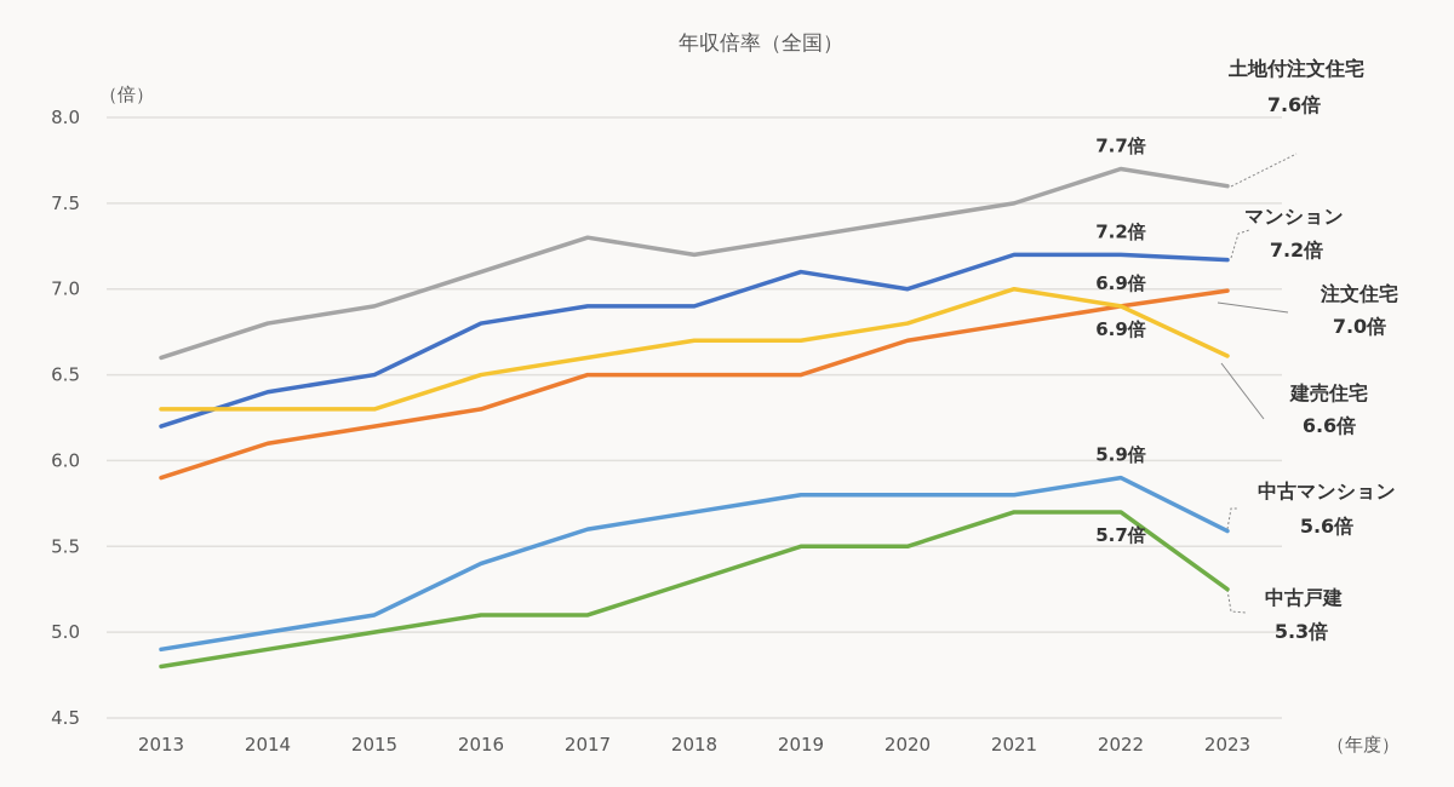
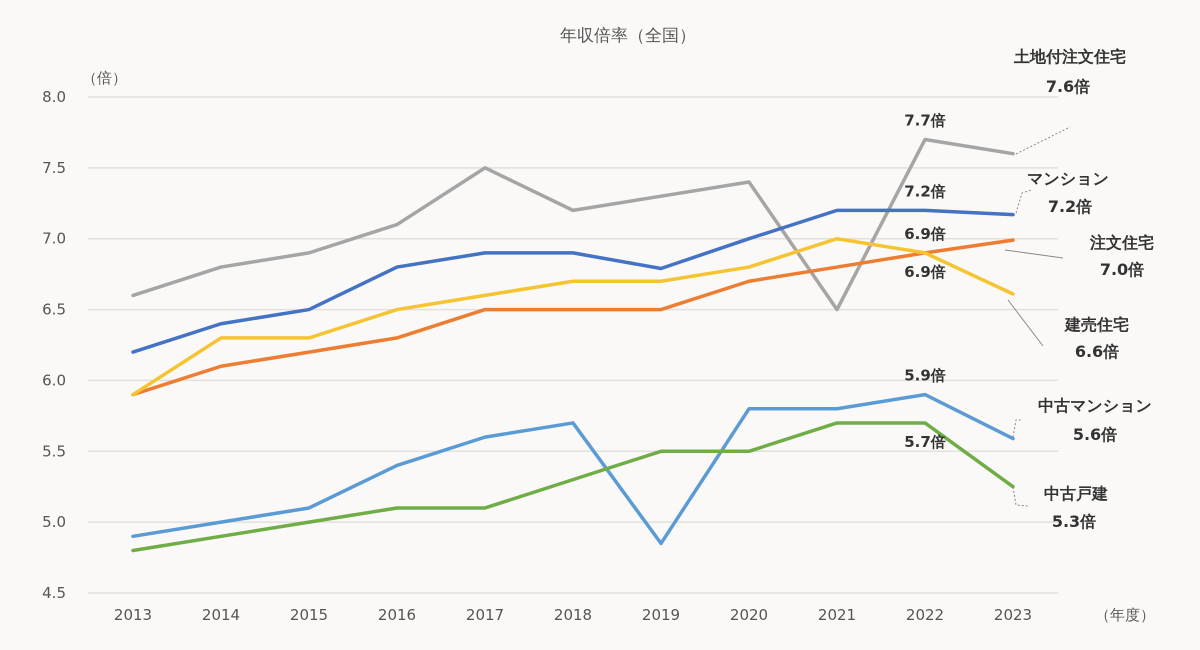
建売住宅/2013: 6.30 -> 5.90
土地付注文住宅/2017: 7.3 -> 7.5
マンション/2019: 7.10 -> 6.79
中古マンション/2019: 5.80 -> 4.85
土地付注文住宅/2021: 7.5 -> 6.5
